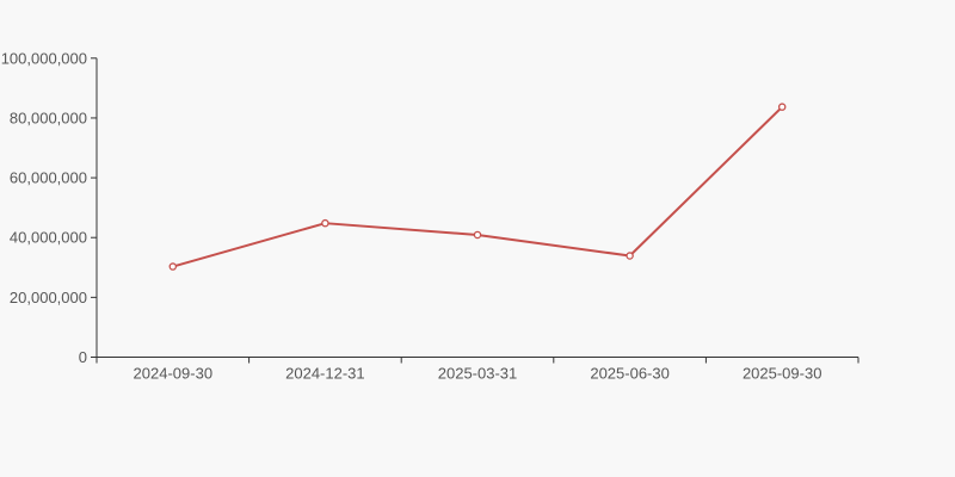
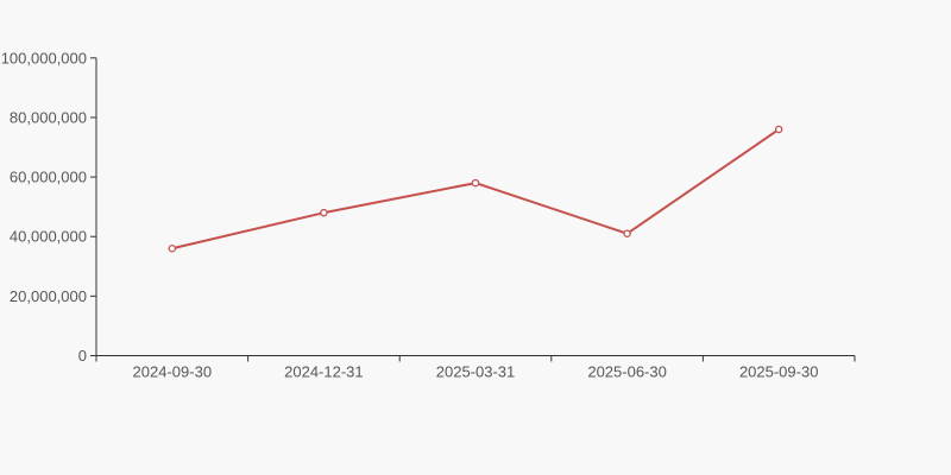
2024-09-30: 30000000 -> 36000000
2024-12-31: 45000000 -> 48000000
2025-03-31: 41000000 -> 58000000
2025-06-30: 34000000 -> 41000000
2025-09-30: 84000000 -> 76000000
